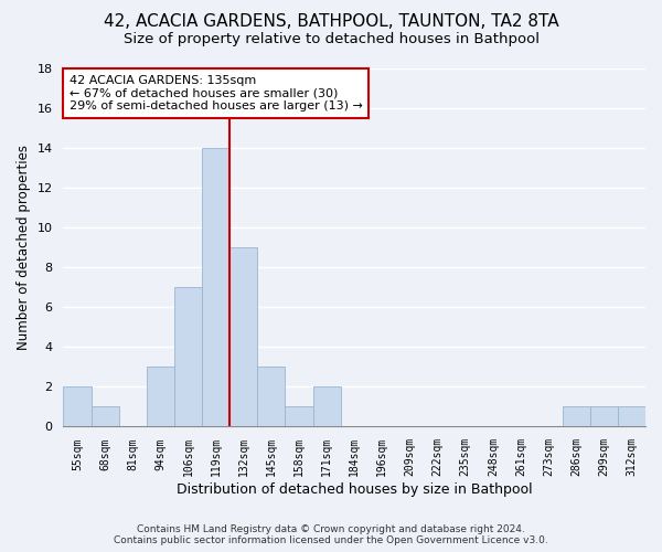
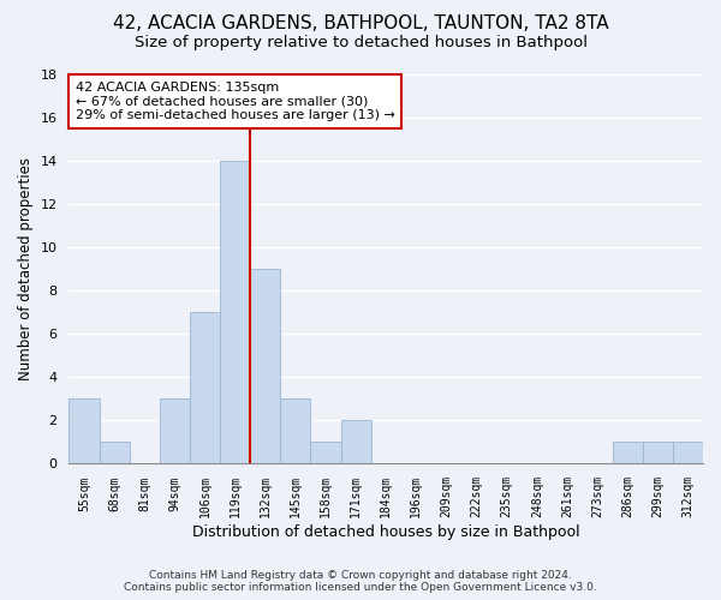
55sqm: 2 -> 3
